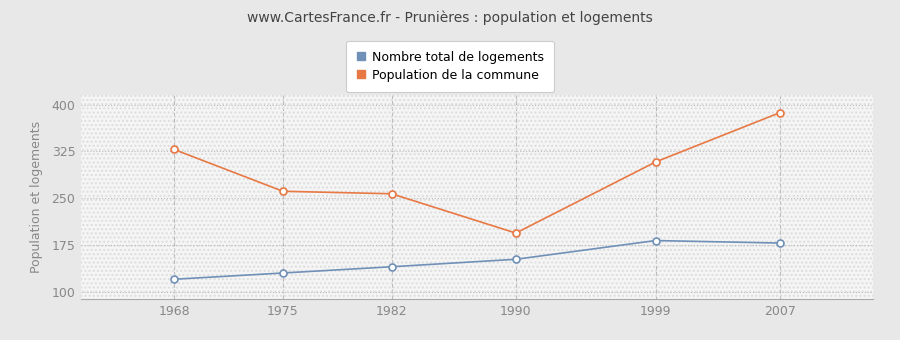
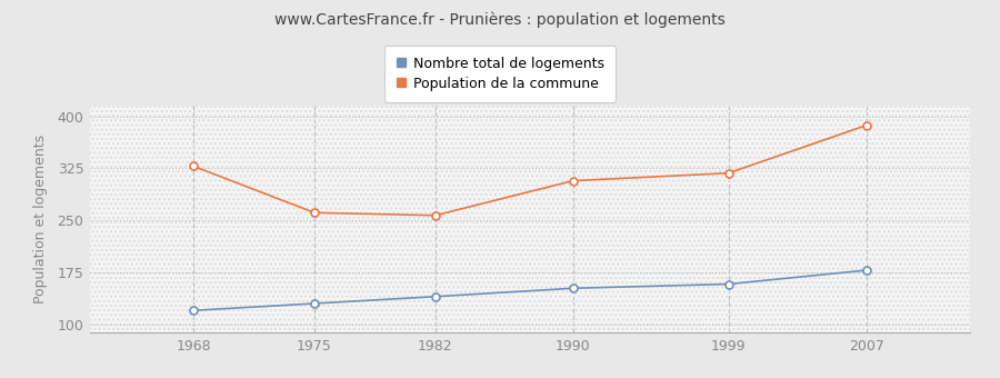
Population de la commune/1990: 194 -> 307
Nombre total de logements/1999: 182 -> 158
Population de la commune/1999: 308 -> 318
